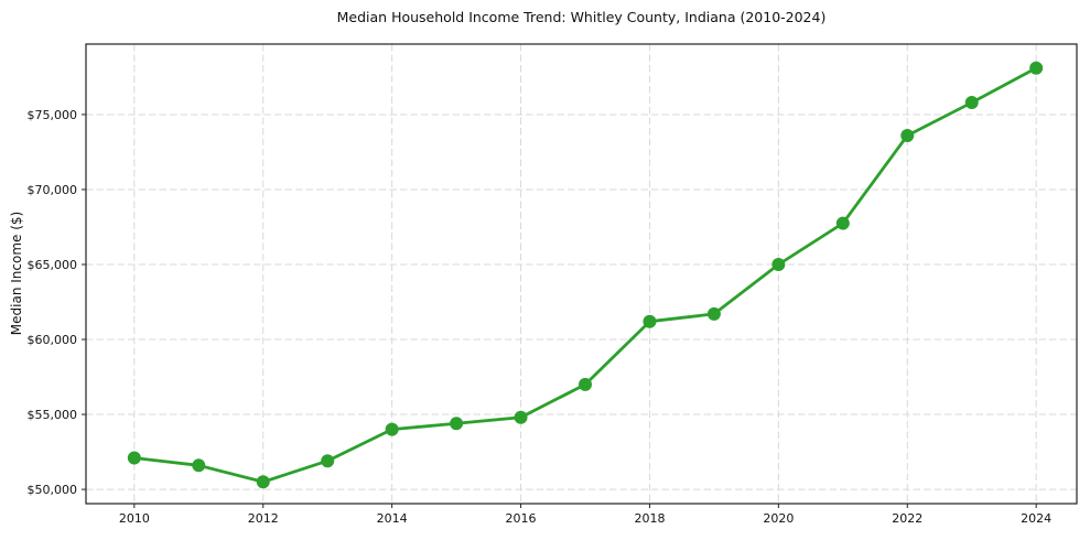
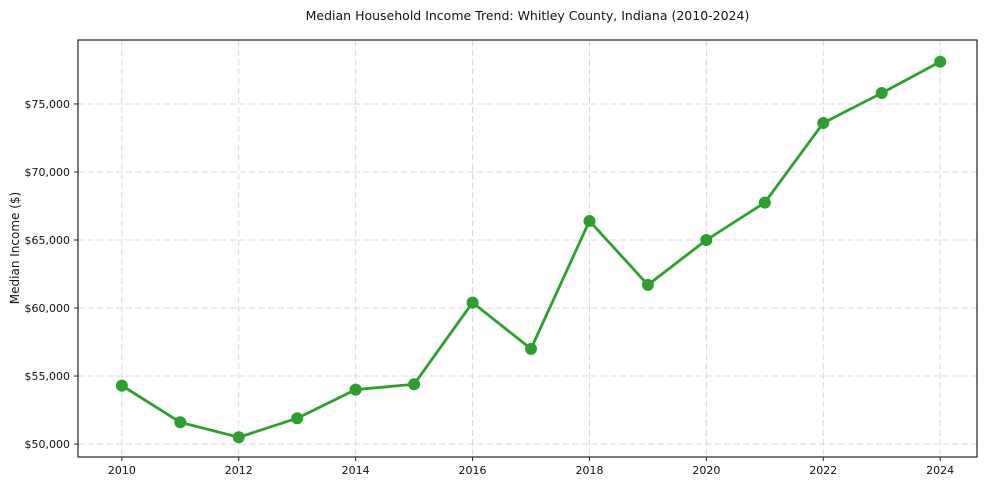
2010: $52100 -> $54300
2016: $54800 -> $60400
2018: $61200 -> $66400
